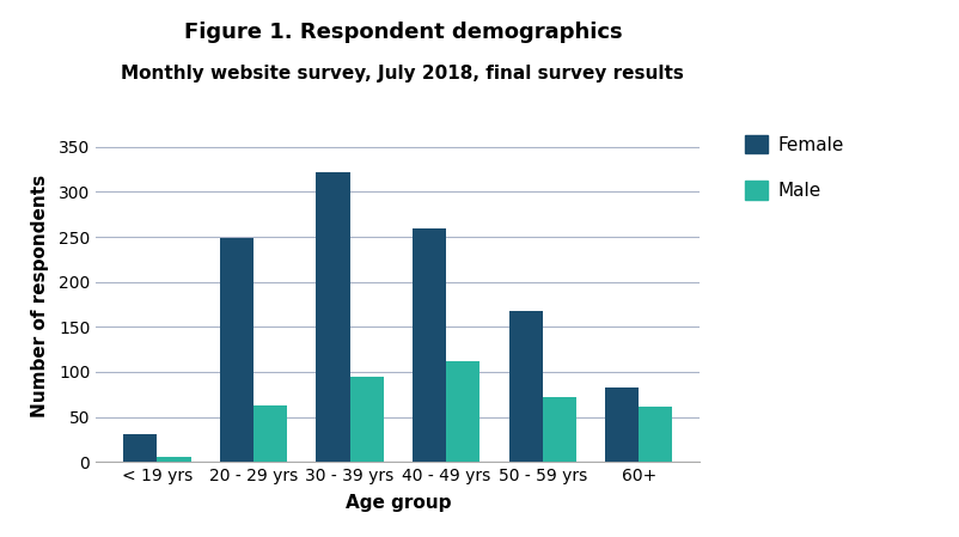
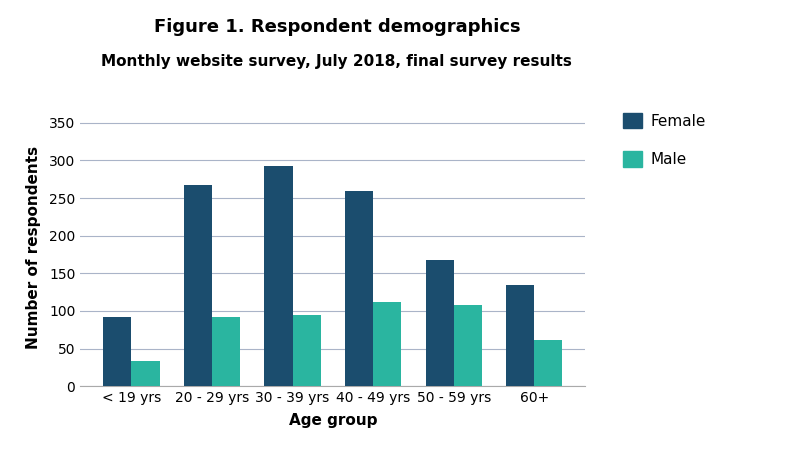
Female/< 19 yrs: 31 -> 92
Male/< 19 yrs: 6 -> 34
Female/20 - 29 yrs: 249 -> 268
Male/20 - 29 yrs: 62 -> 92
Female/30 - 39 yrs: 322 -> 292
Male/50 - 59 yrs: 72 -> 108
Female/60+: 82 -> 134
